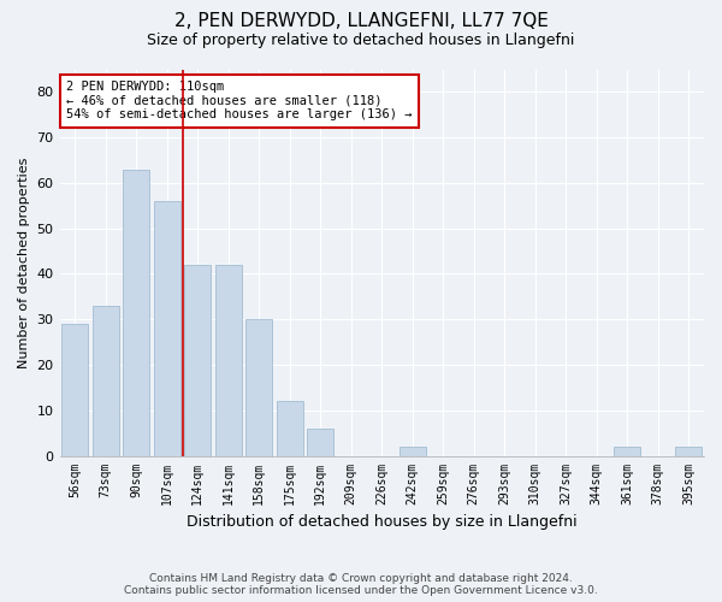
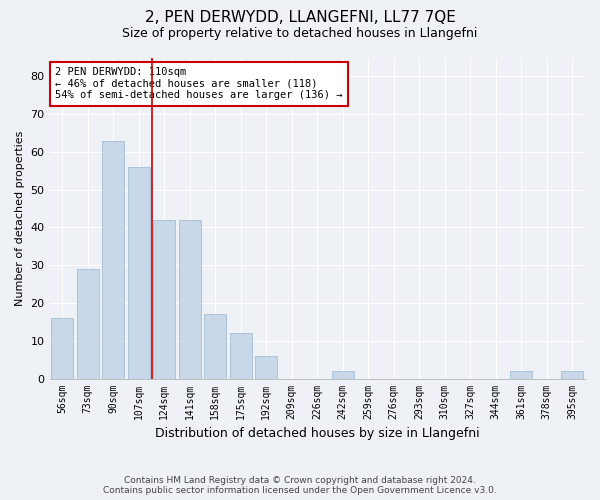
56sqm: 29 -> 16
73sqm: 33 -> 29
158sqm: 30 -> 17
